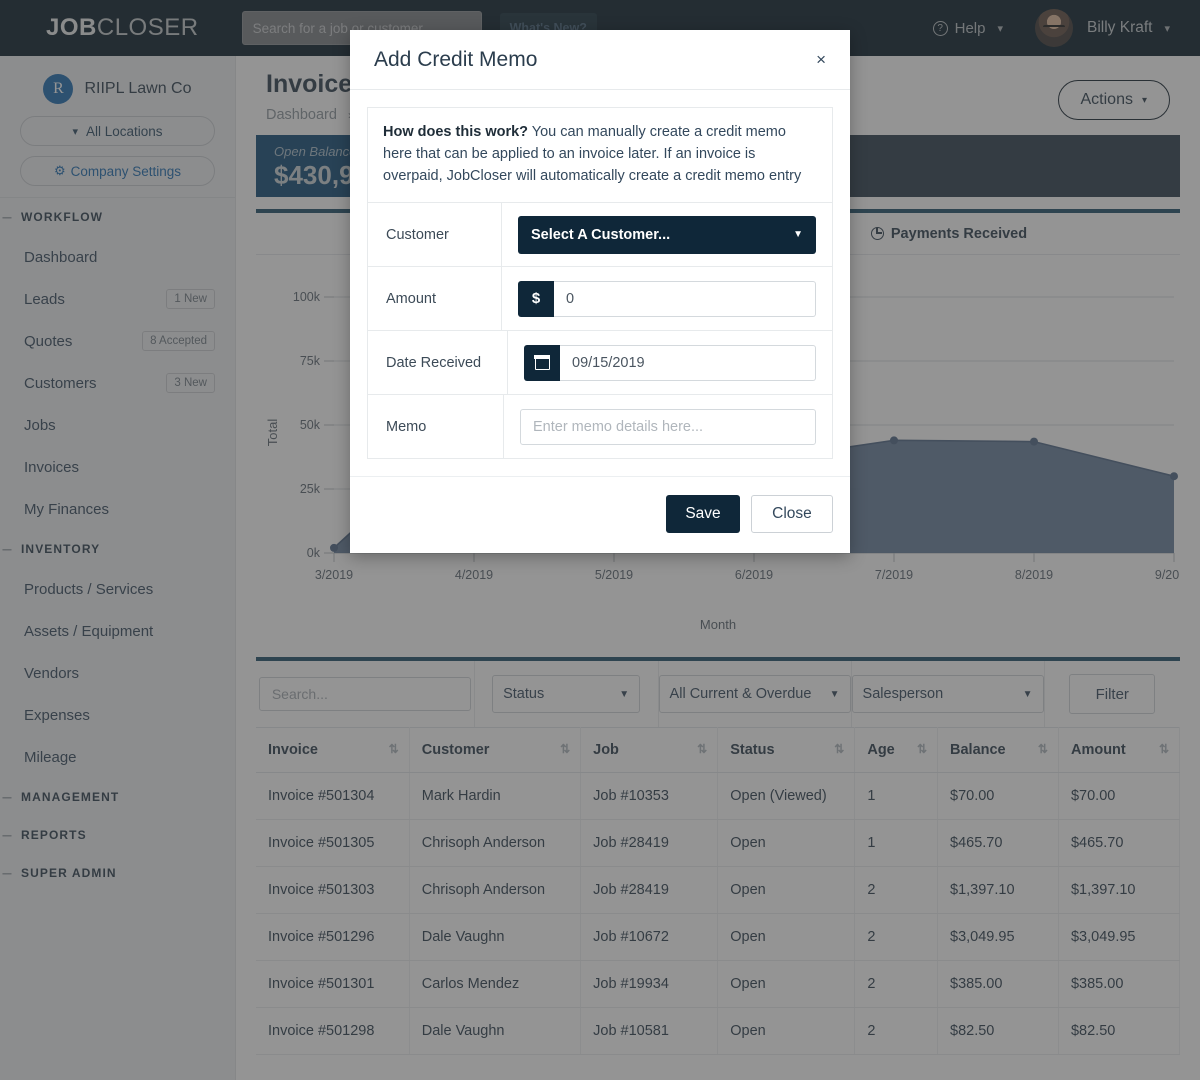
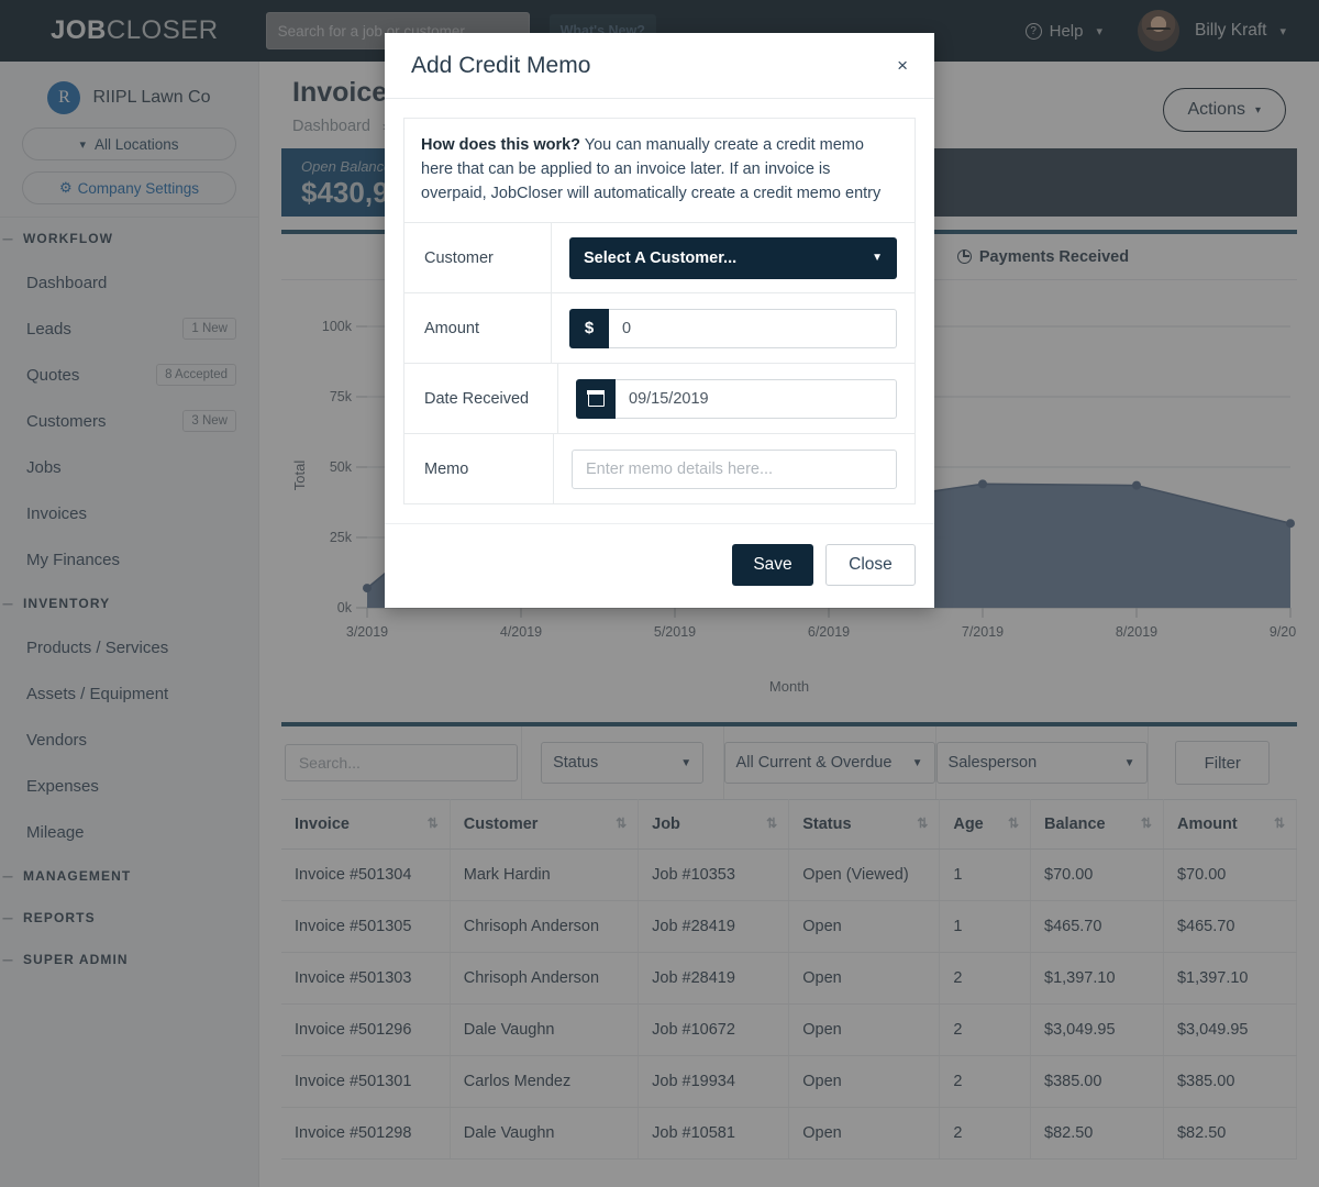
3/2019: 2k -> 7k
